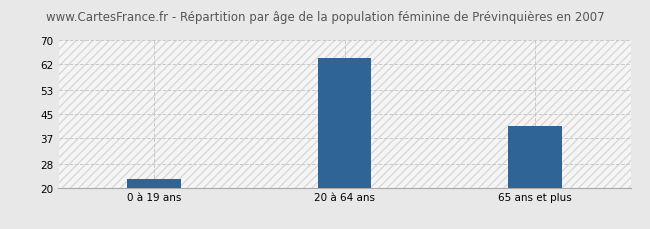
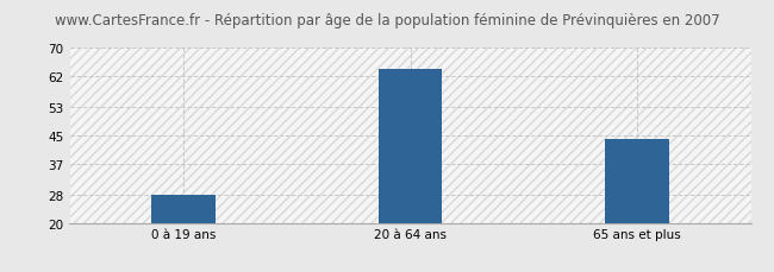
0 à 19 ans: 23 -> 28
65 ans et plus: 41 -> 44
